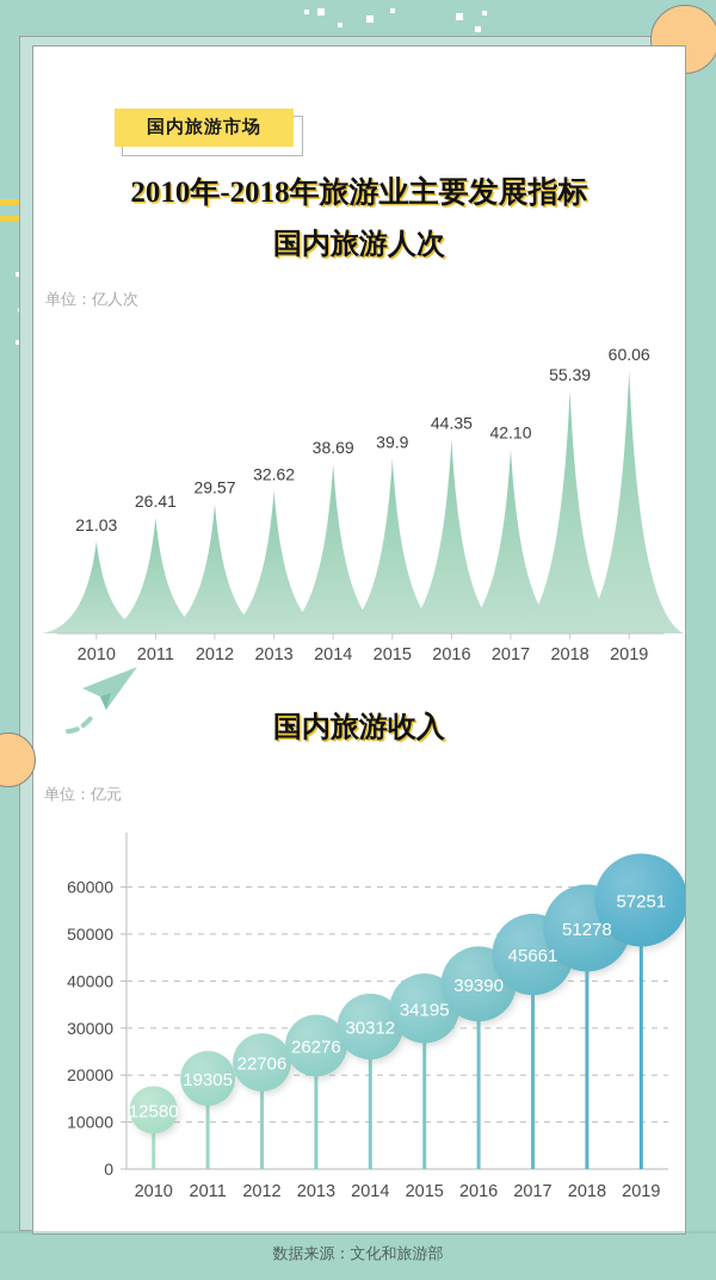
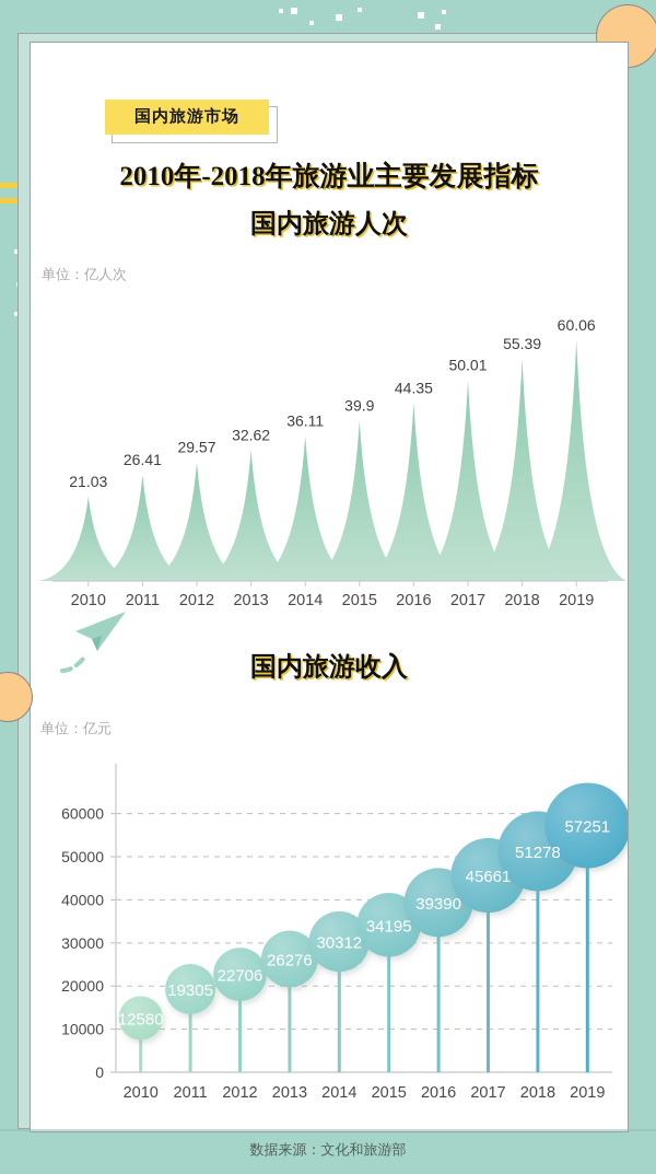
国内旅游人次/2014: 38.69 -> 36.11
国内旅游人次/2017: 42.10 -> 50.01
